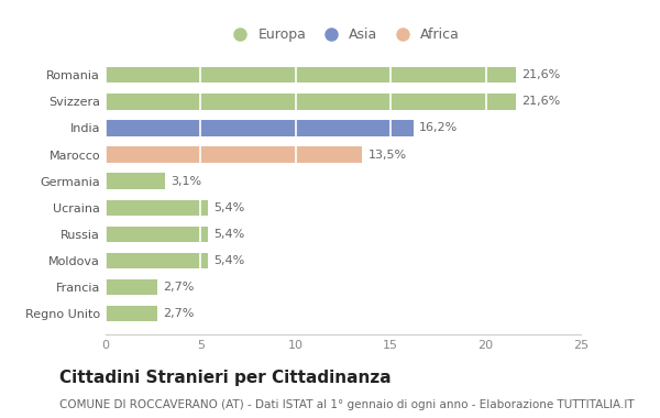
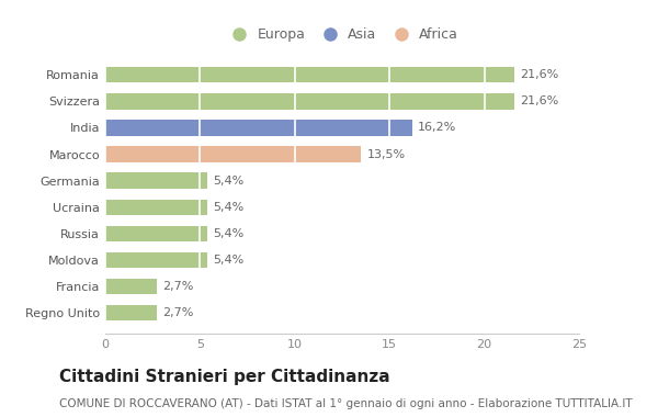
Germania: 3,1% -> 5,4%
